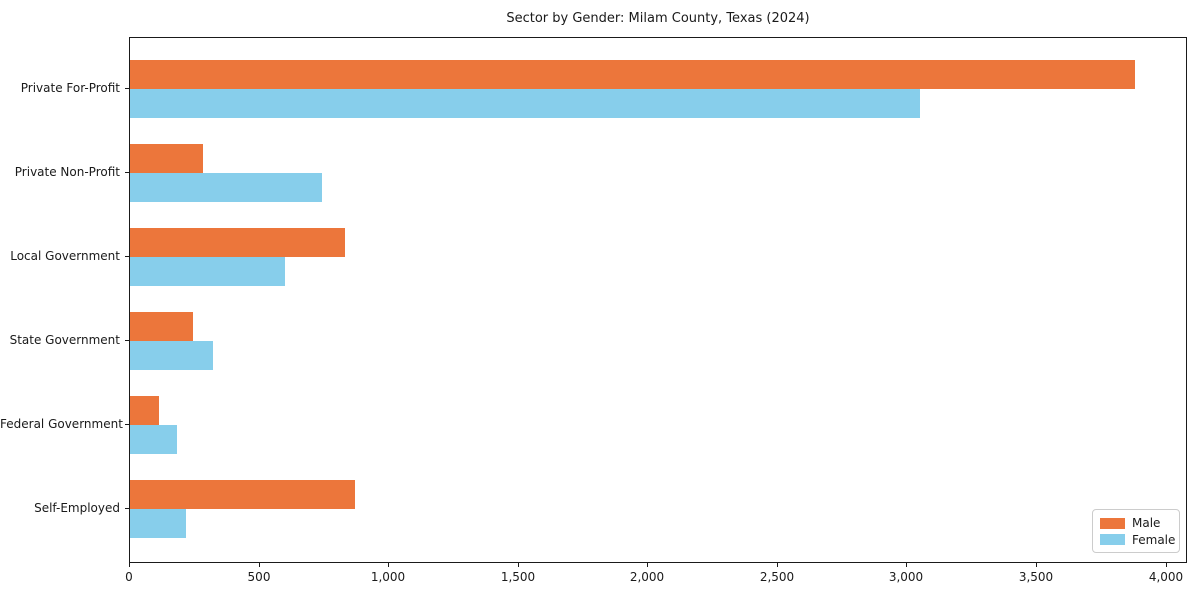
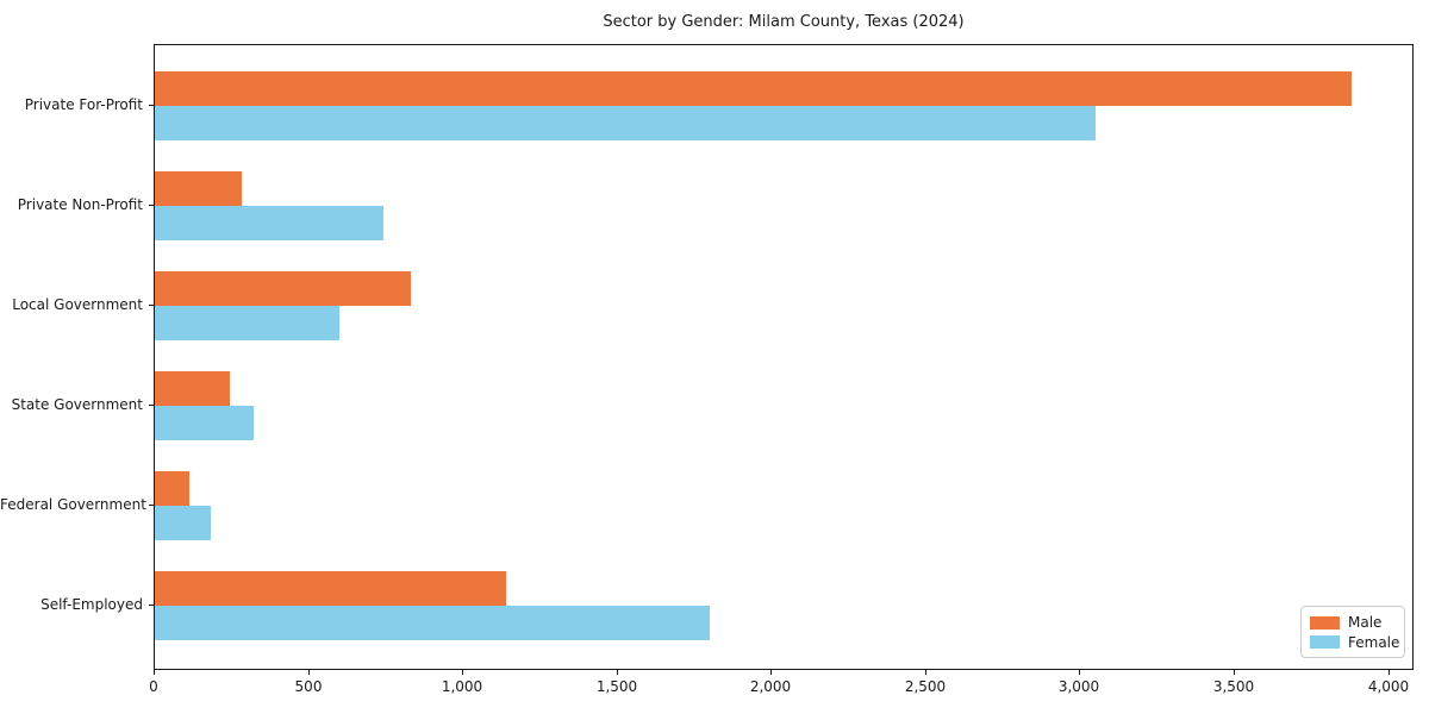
Male/Self-Employed: 870 -> 1140
Female/Self-Employed: 220 -> 1800
